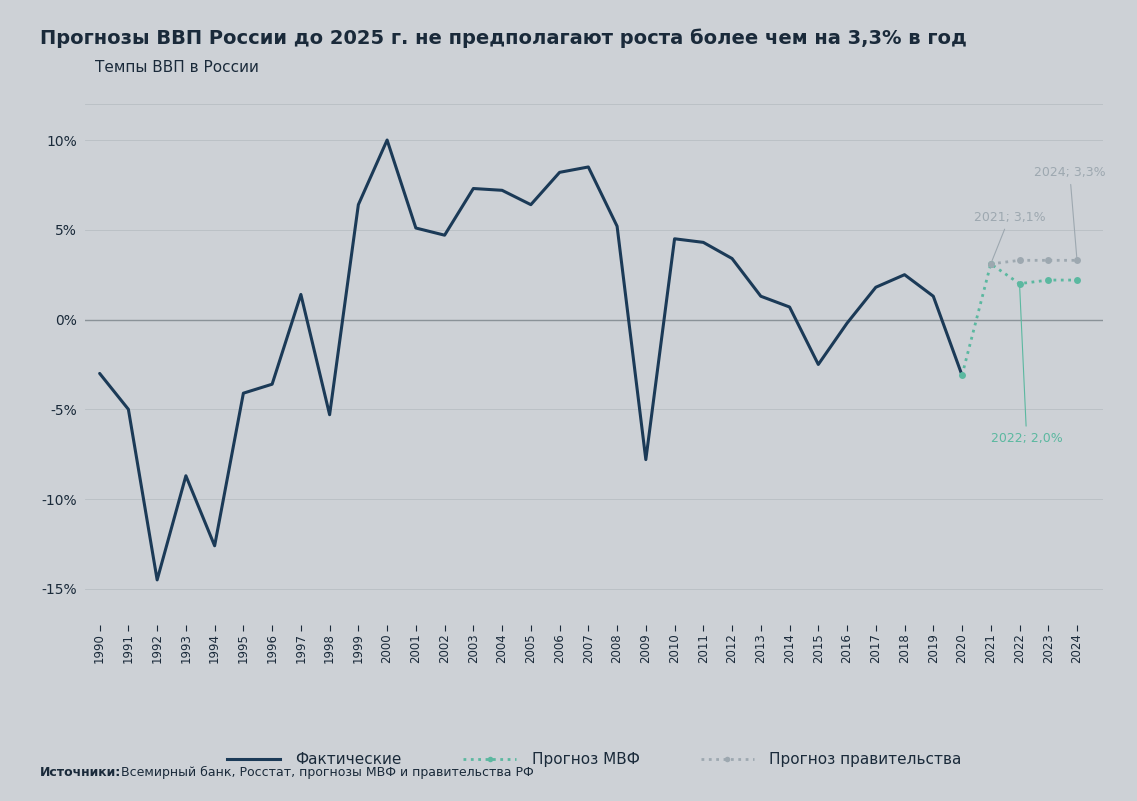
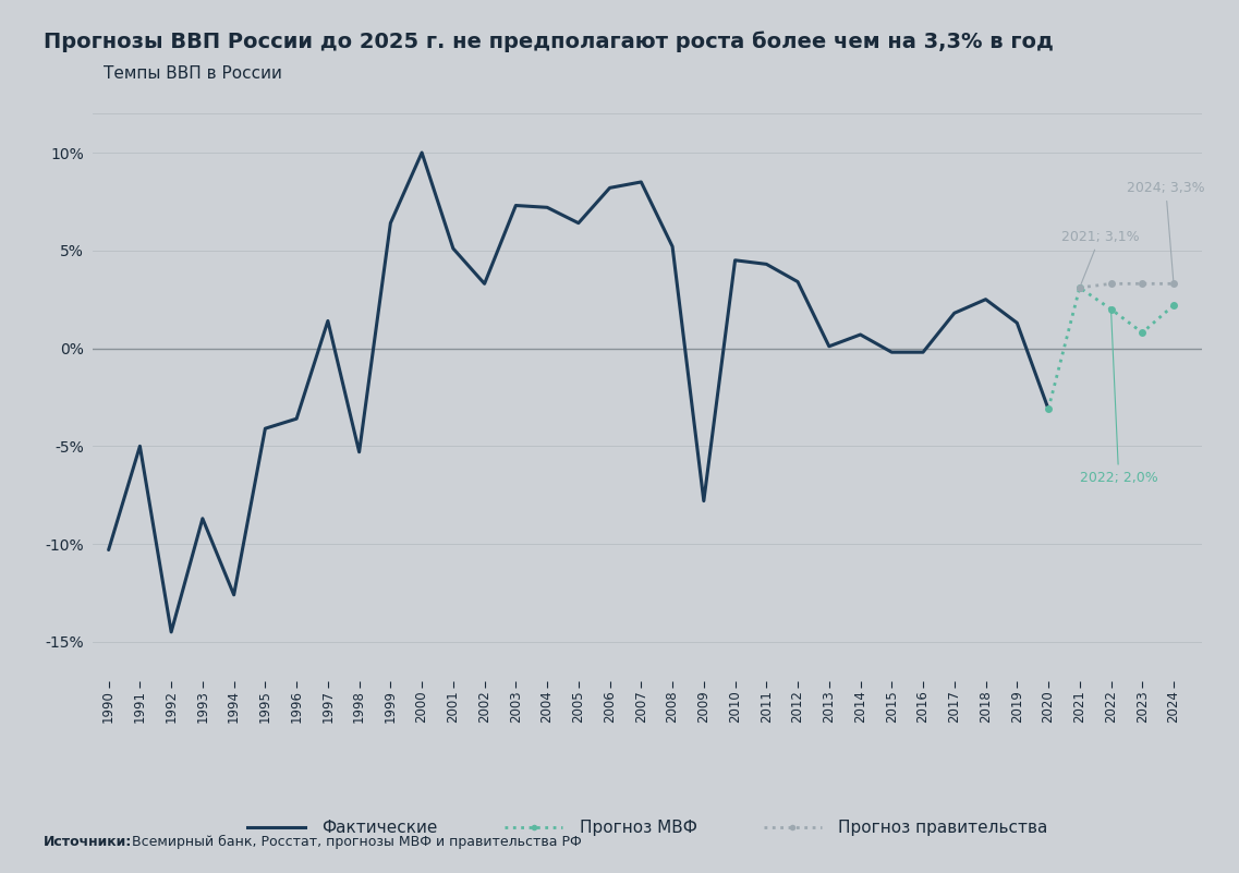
Фактические/1990: -3.0% -> -10.3%
Фактические/2002: 4.7% -> 3.3%
Фактические/2013: 1.3% -> 0.1%
Фактические/2015: -2.5% -> -0.2%
Прогноз МВФ/2023: 2.2% -> 0.8%
